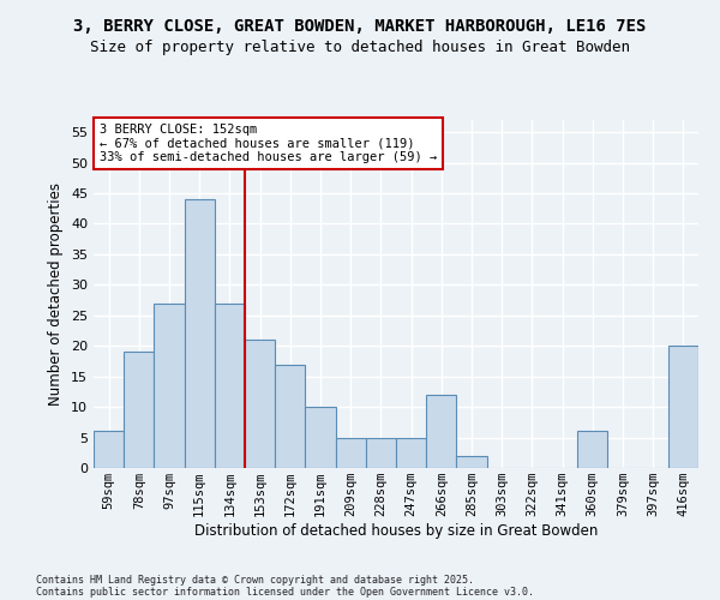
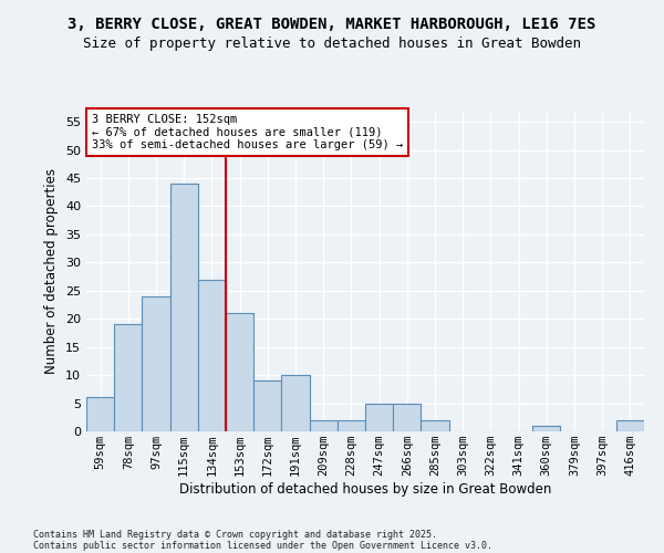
97sqm: 27 -> 24
172sqm: 17 -> 9
209sqm: 5 -> 2
228sqm: 5 -> 2
266sqm: 12 -> 5
360sqm: 6 -> 1
416sqm: 20 -> 2
